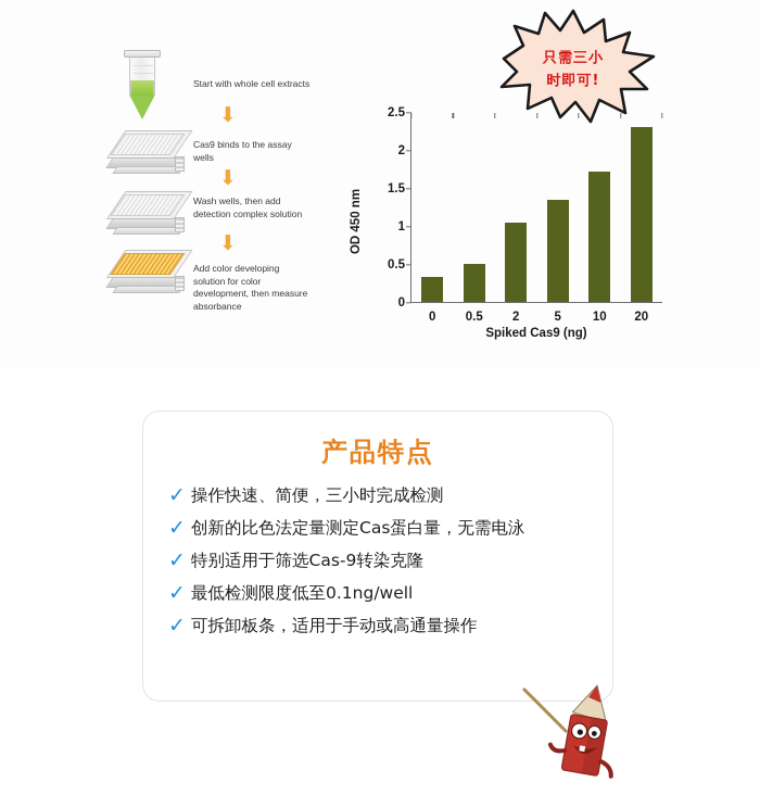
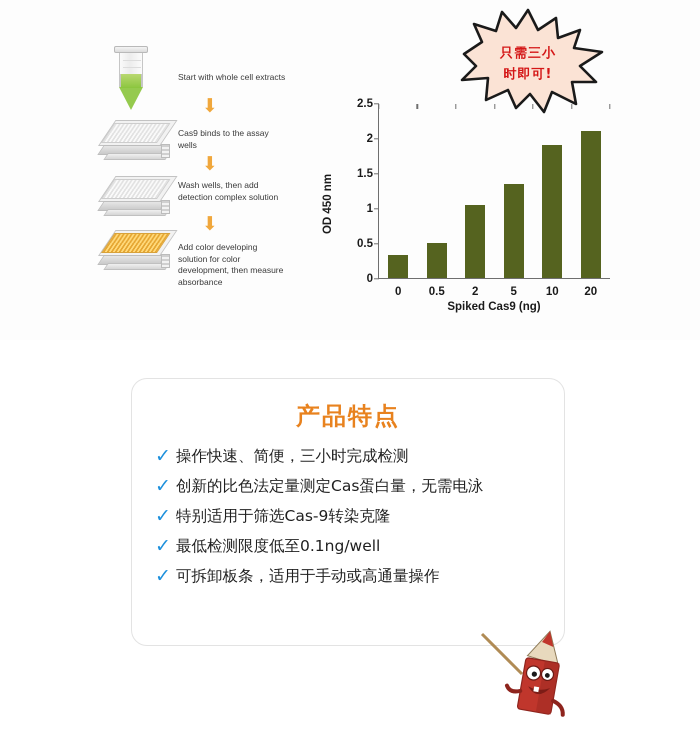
10: 1.7 -> 1.9
20: 2.3 -> 2.1
